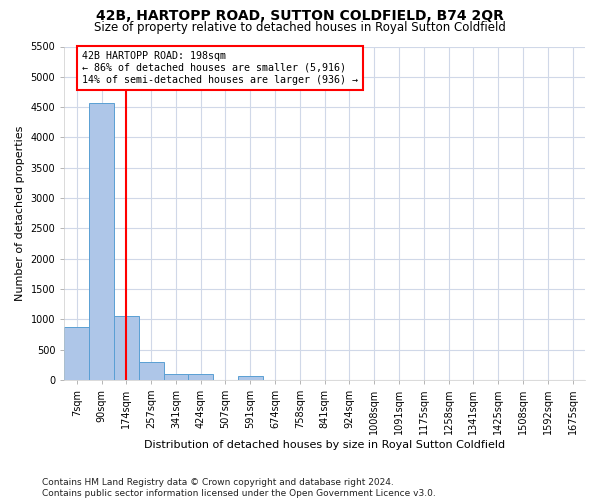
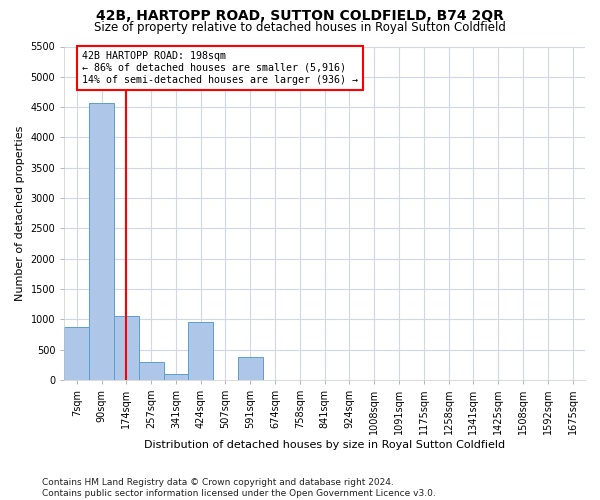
424sqm: 90 -> 960
591sqm: 70 -> 380
